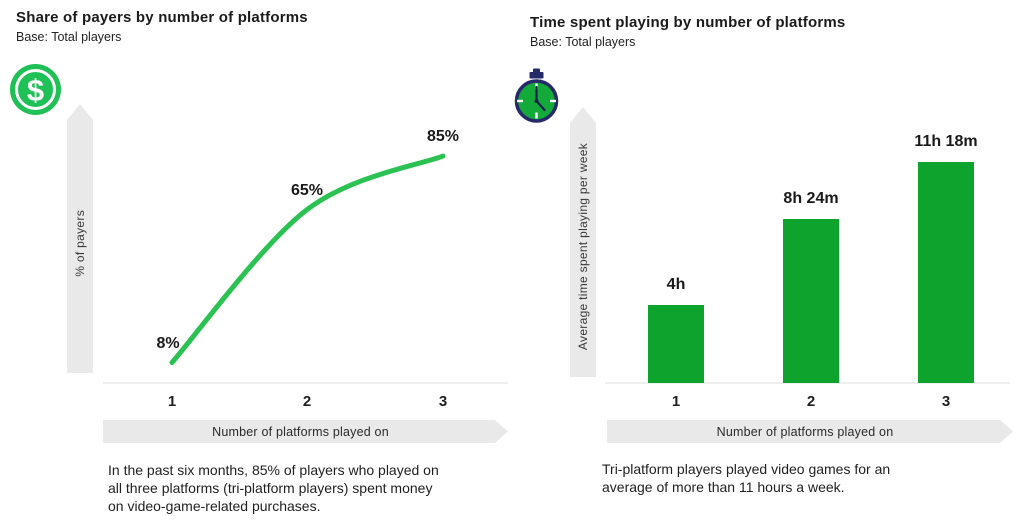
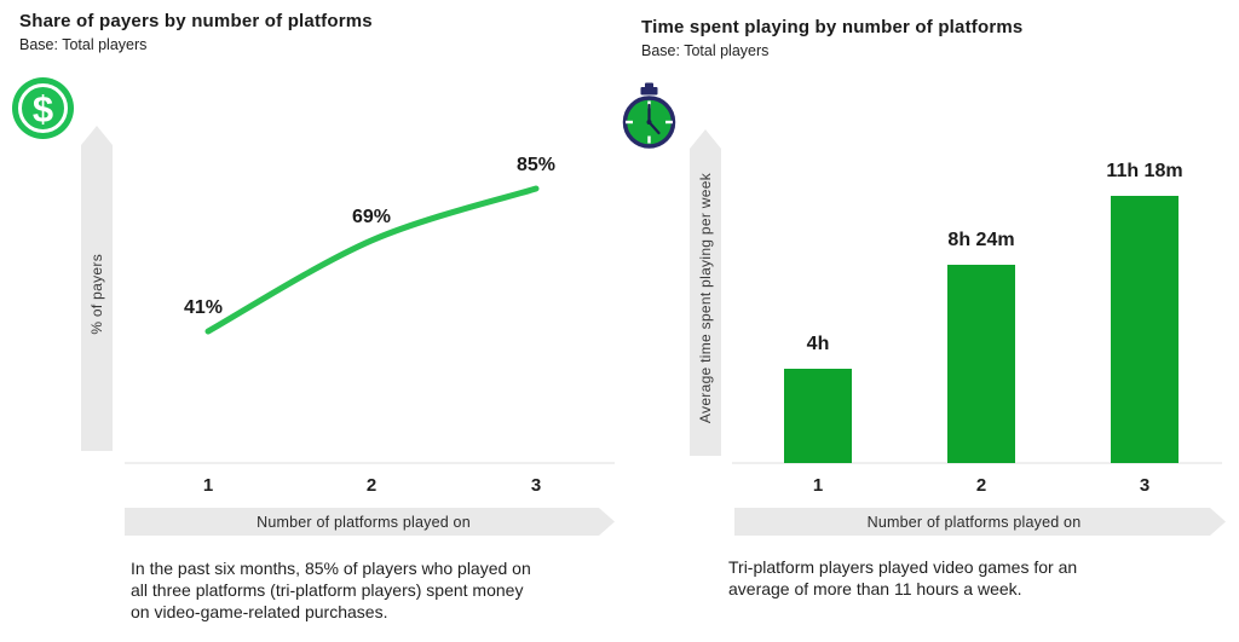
Share of payers by number of platforms/1: 8% -> 41%
Share of payers by number of platforms/2: 65% -> 69%
